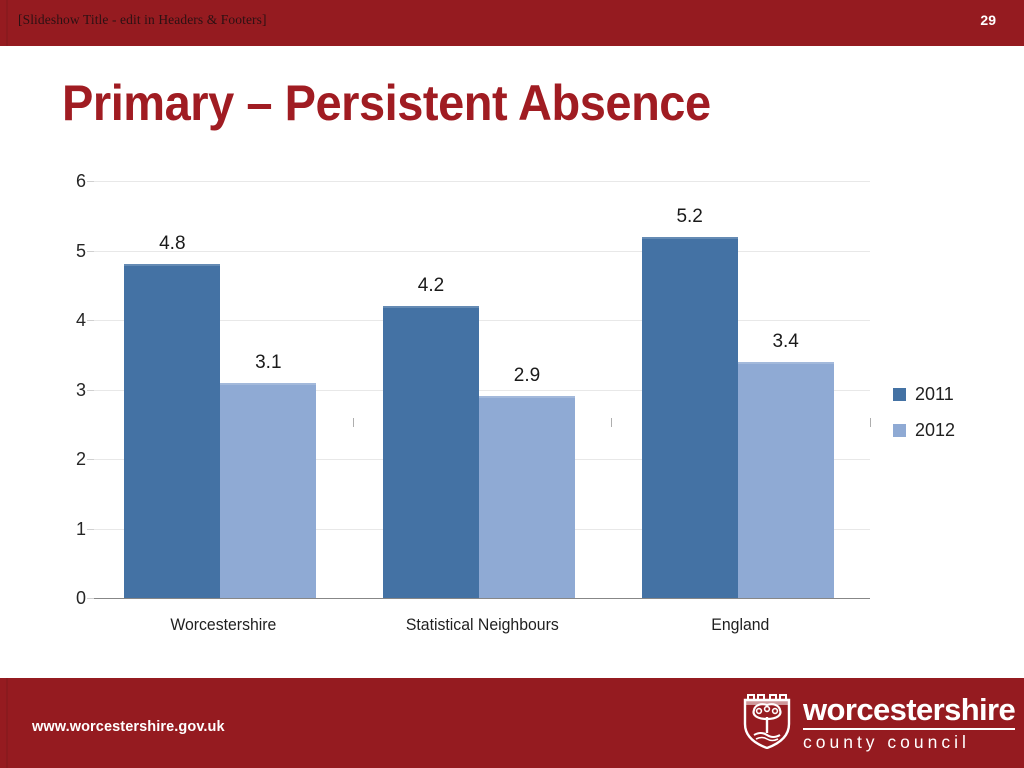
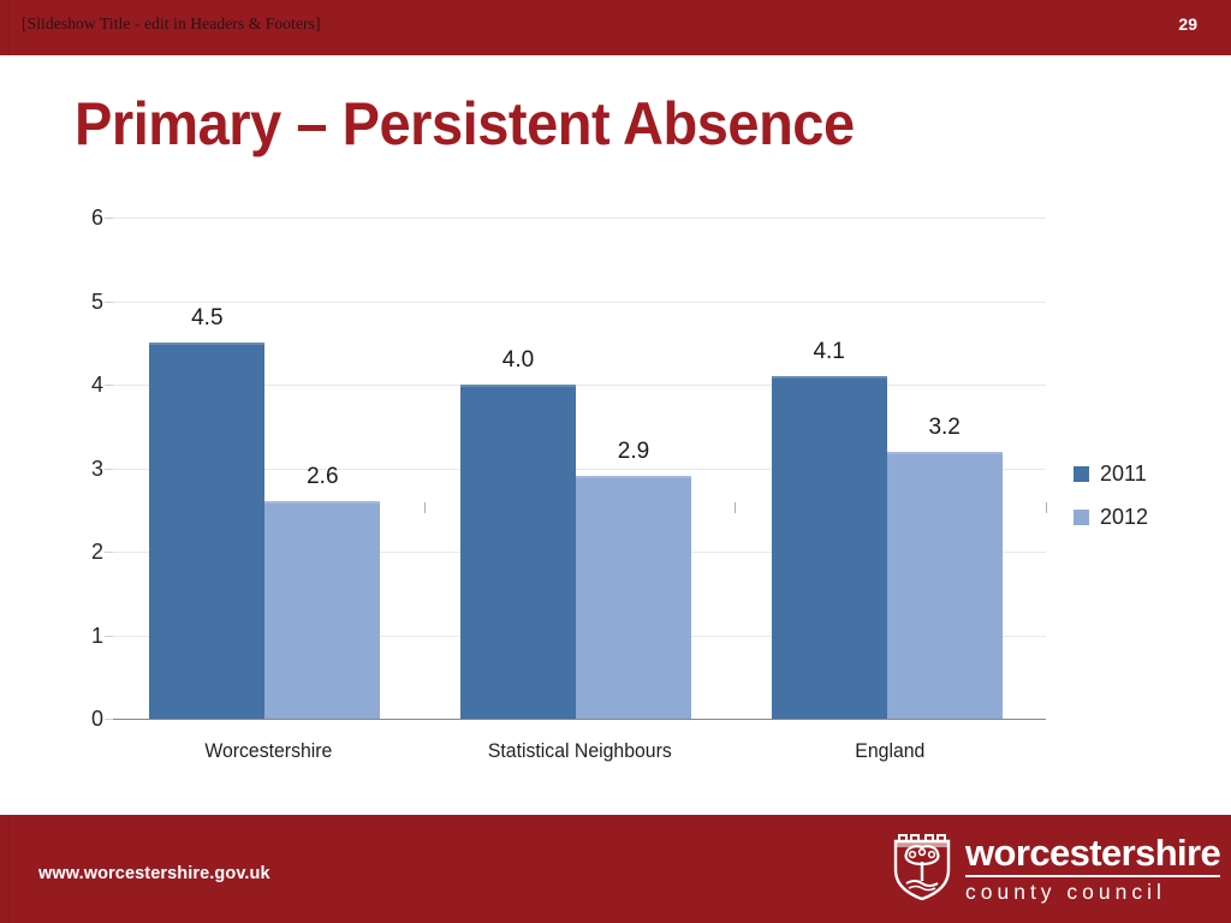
2011/Worcestershire: 4.8 -> 4.5
2012/Worcestershire: 3.1 -> 2.6
2011/Statistical Neighbours: 4.2 -> 4.0
2011/England: 5.2 -> 4.1
2012/England: 3.4 -> 3.2
